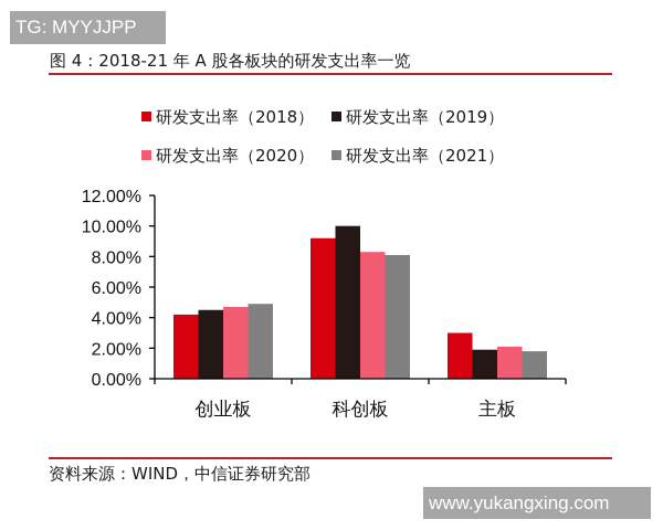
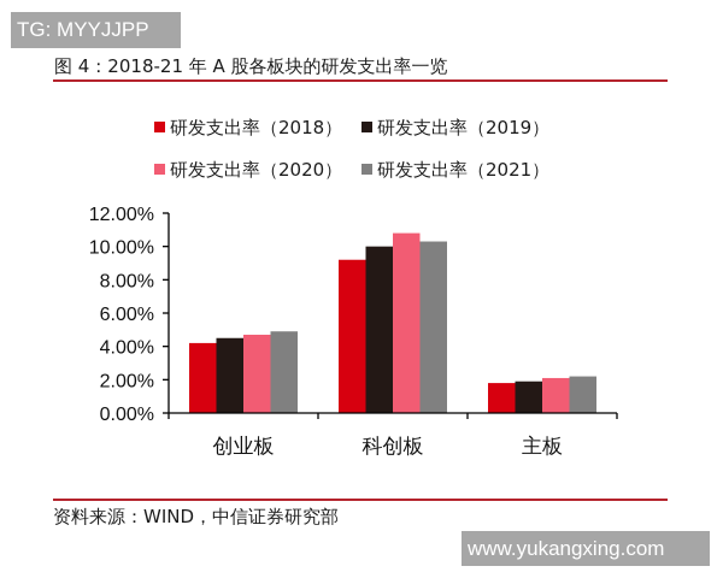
研发支出率（2020）/科创板: 8.3% -> 10.8%
研发支出率（2021）/科创板: 8.1% -> 10.3%
研发支出率（2018）/主板: 3.0% -> 1.8%
研发支出率（2021）/主板: 1.8% -> 2.2%
